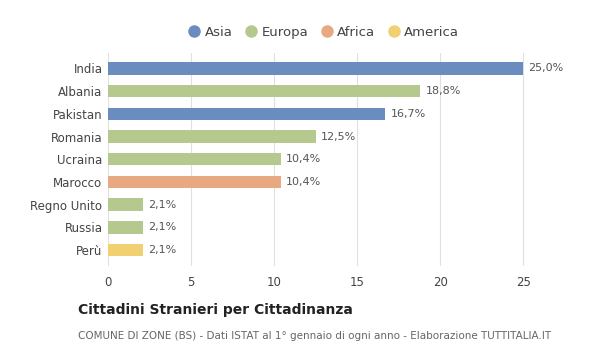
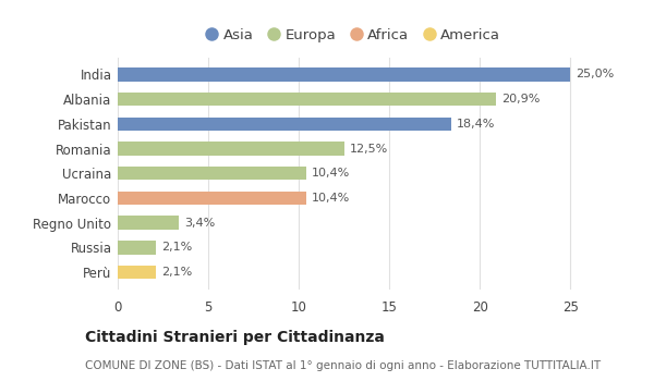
Albania: 18,8% -> 20,9%
Pakistan: 16,7% -> 18,4%
Regno Unito: 2,1% -> 3,4%
